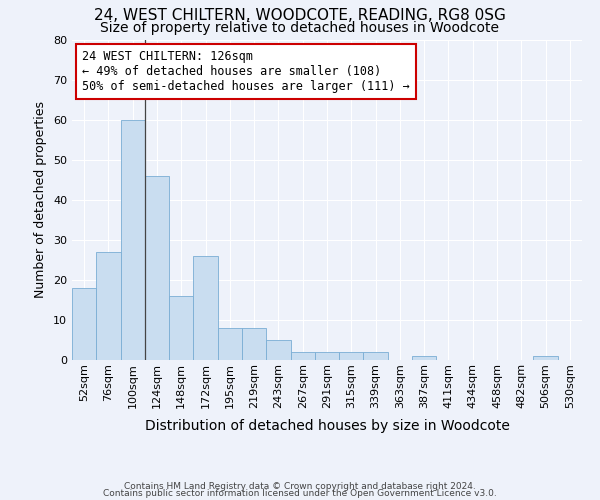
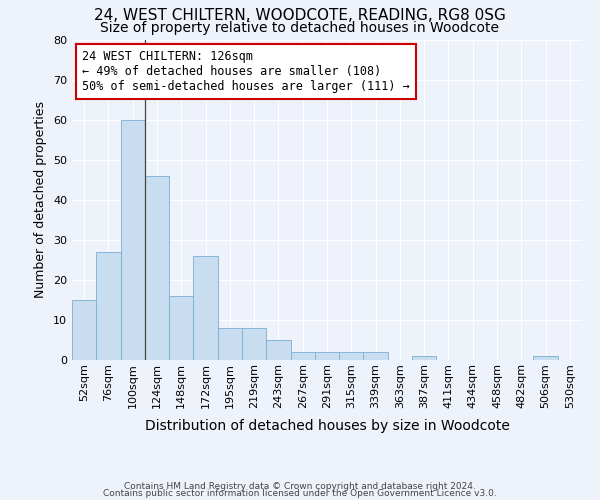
52sqm: 18 -> 15
